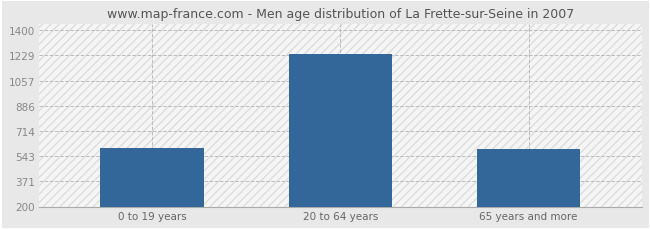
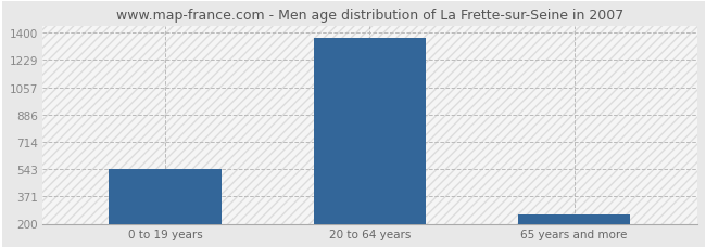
0 to 19 years: 600 -> 540
20 to 64 years: 1240 -> 1370
65 years and more: 590 -> 260
